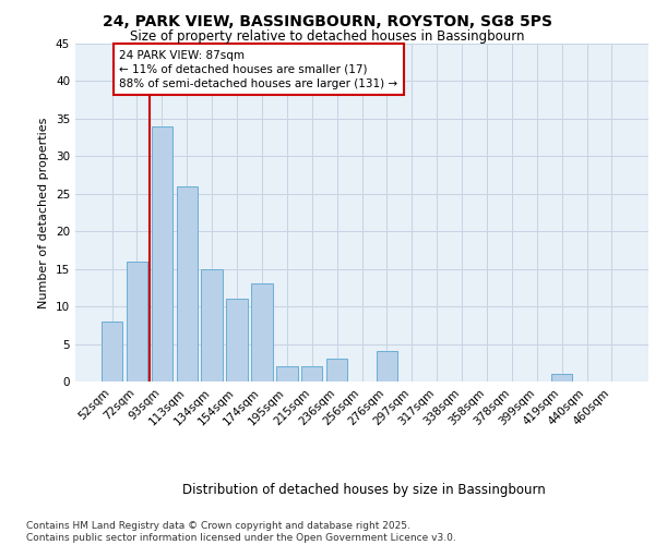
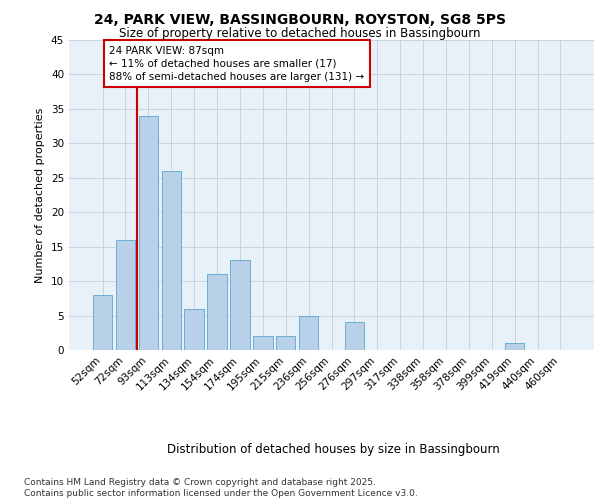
134sqm: 15 -> 6
236sqm: 3 -> 5
